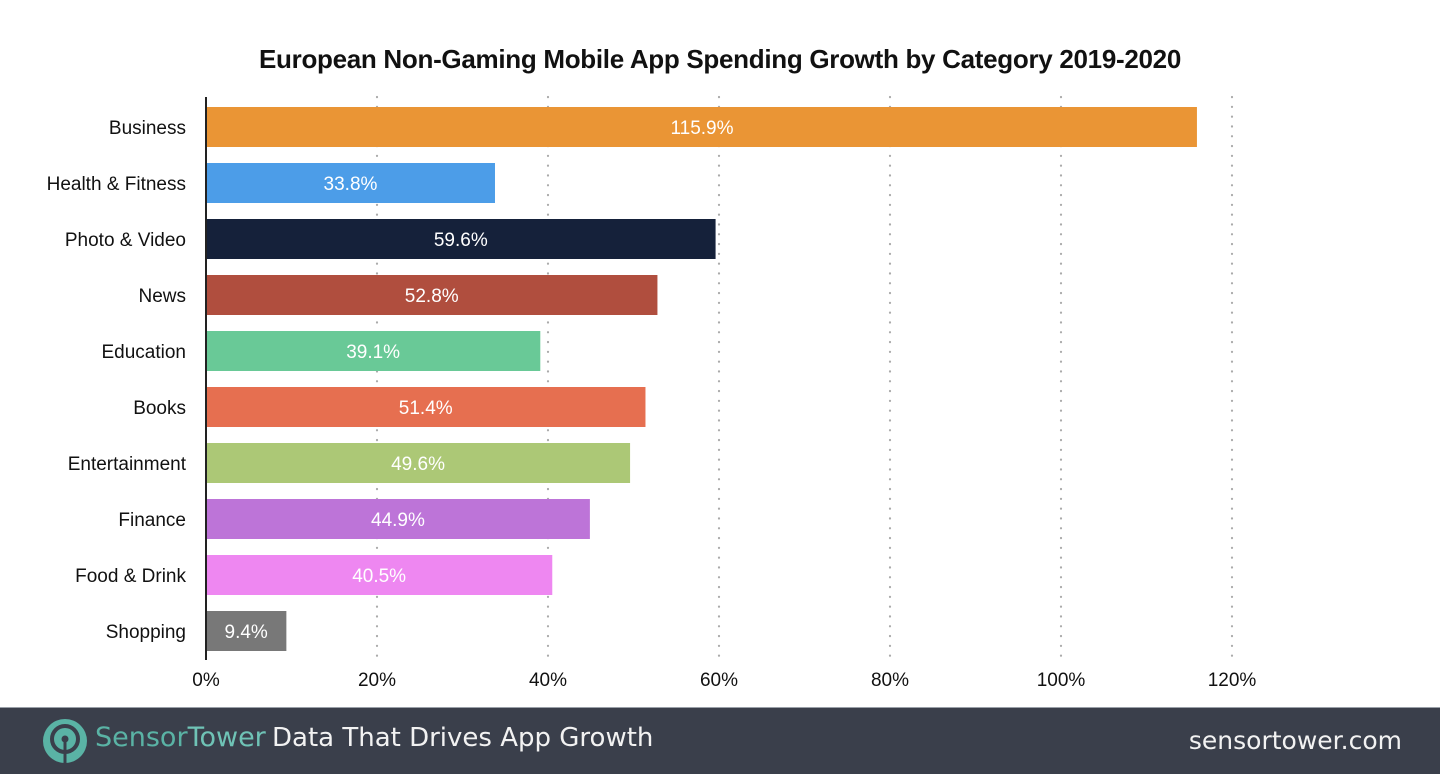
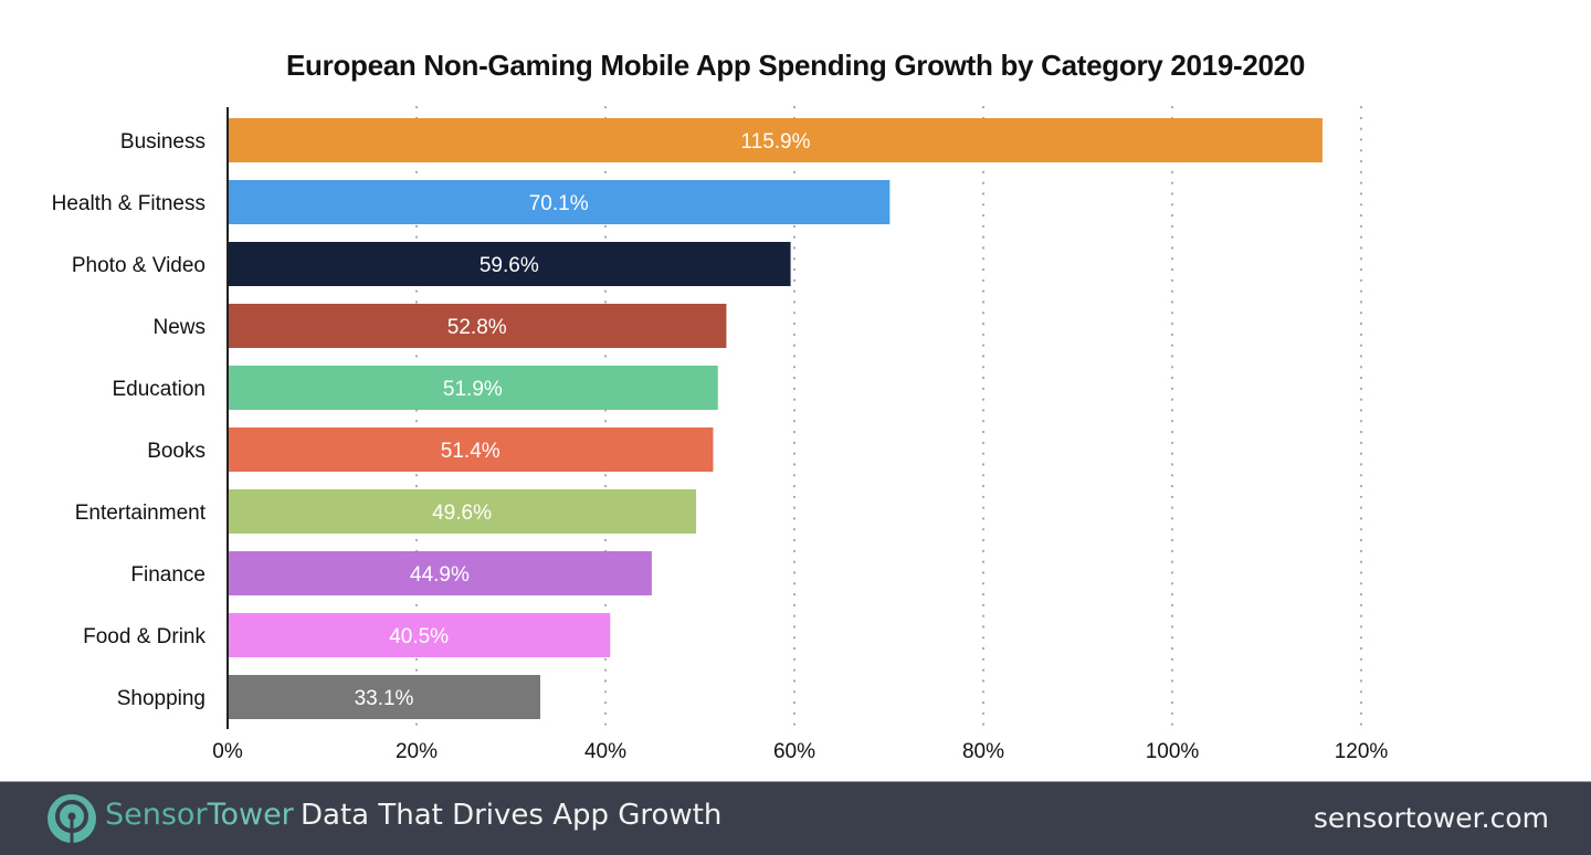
Health & Fitness: 33.8% -> 70.1%
Education: 39.1% -> 51.9%
Shopping: 9.4% -> 33.1%
